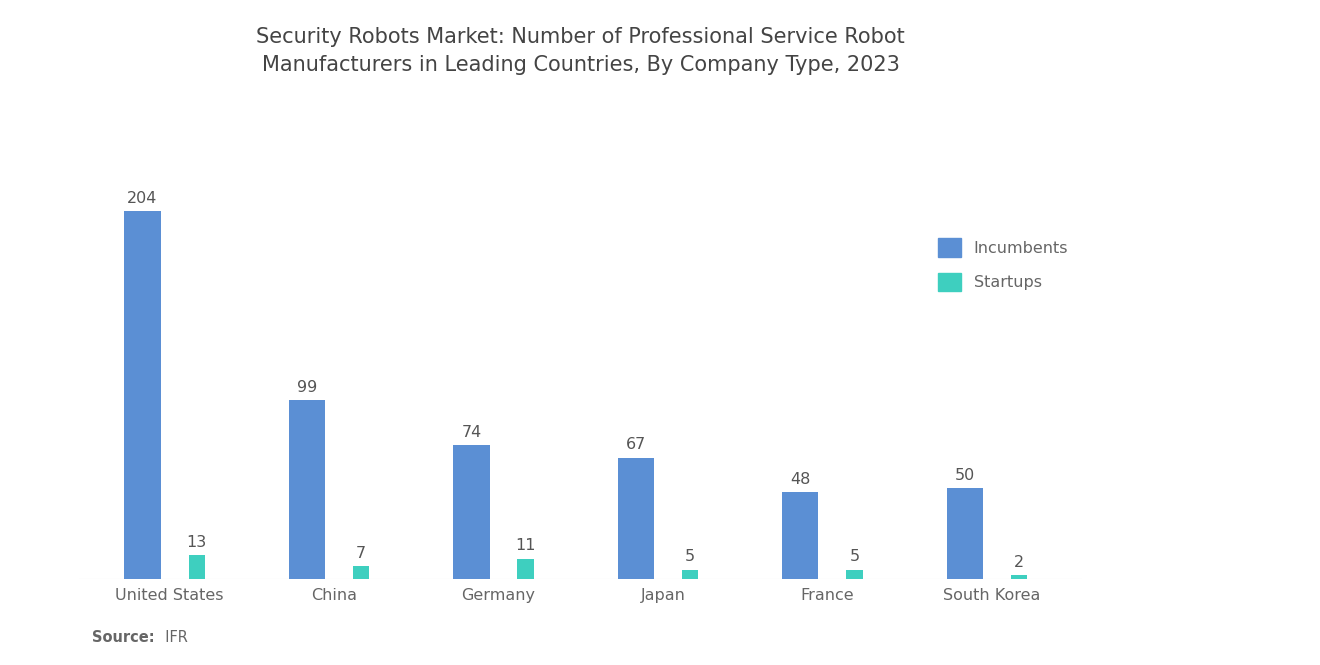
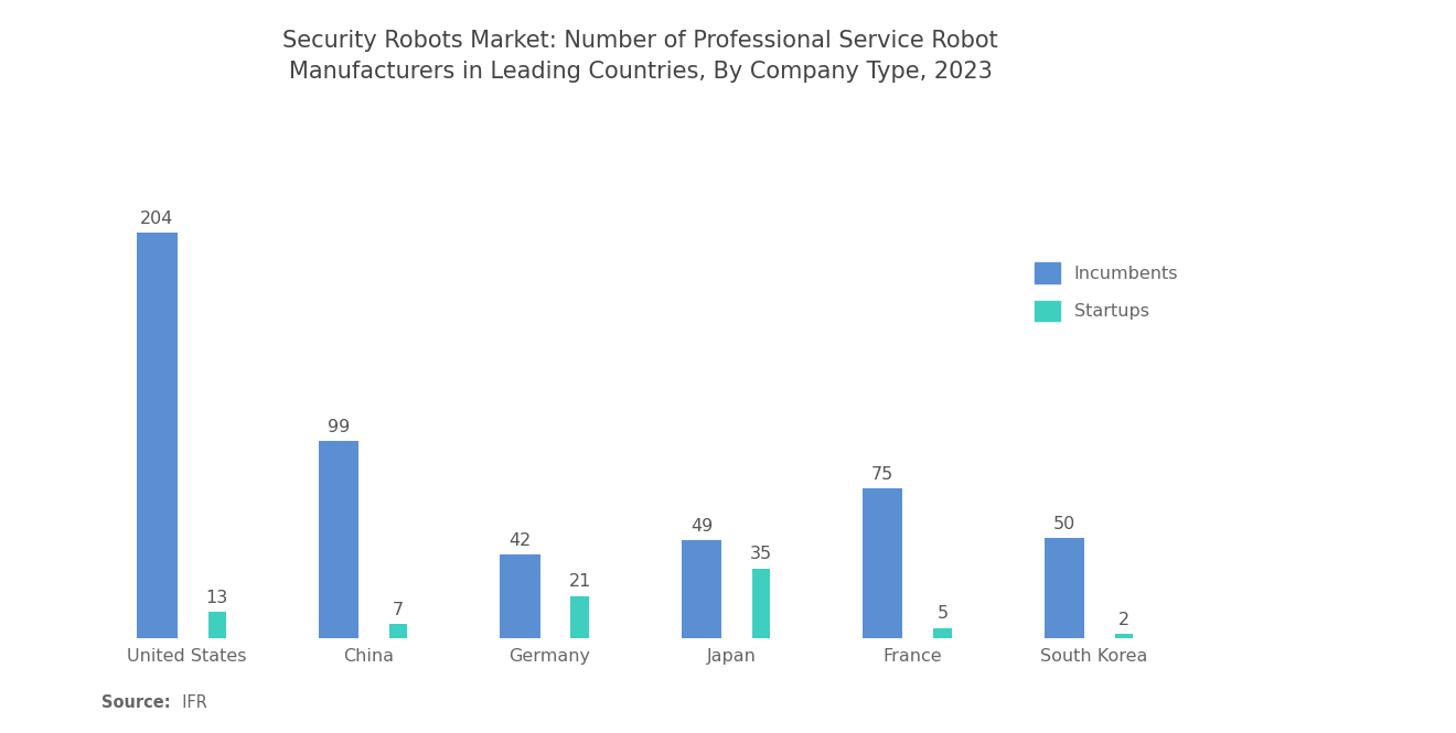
Incumbents/Germany: 74 -> 42
Startups/Germany: 11 -> 21
Incumbents/Japan: 67 -> 49
Startups/Japan: 5 -> 35
Incumbents/France: 48 -> 75
